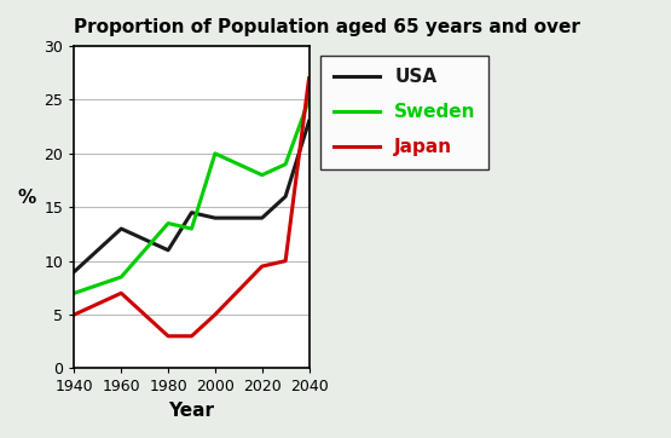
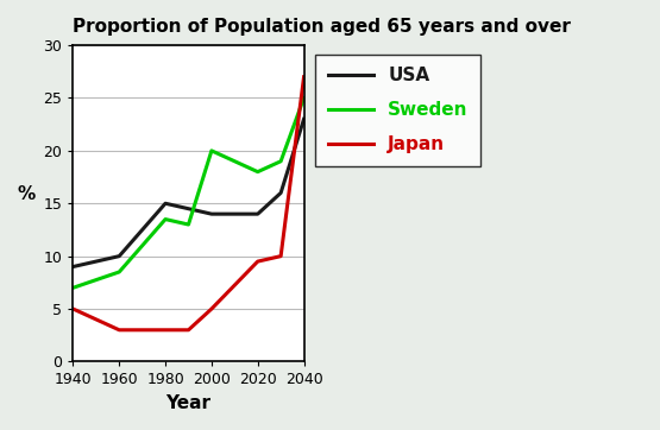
USA/1960: 13.0 -> 10.0
Japan/1960: 7.0 -> 3.0
USA/1980: 11.0 -> 15.0
